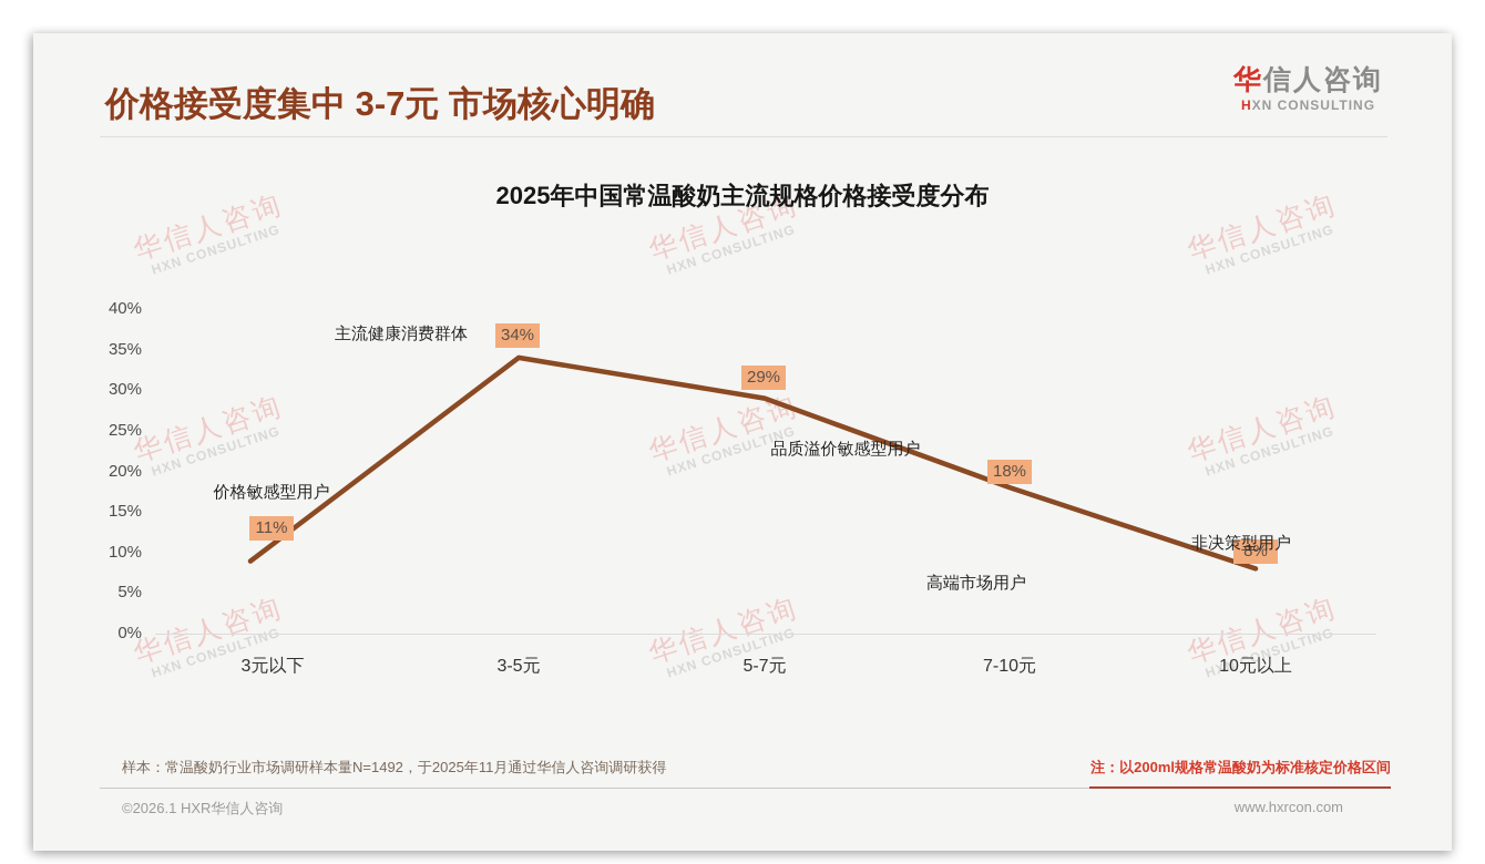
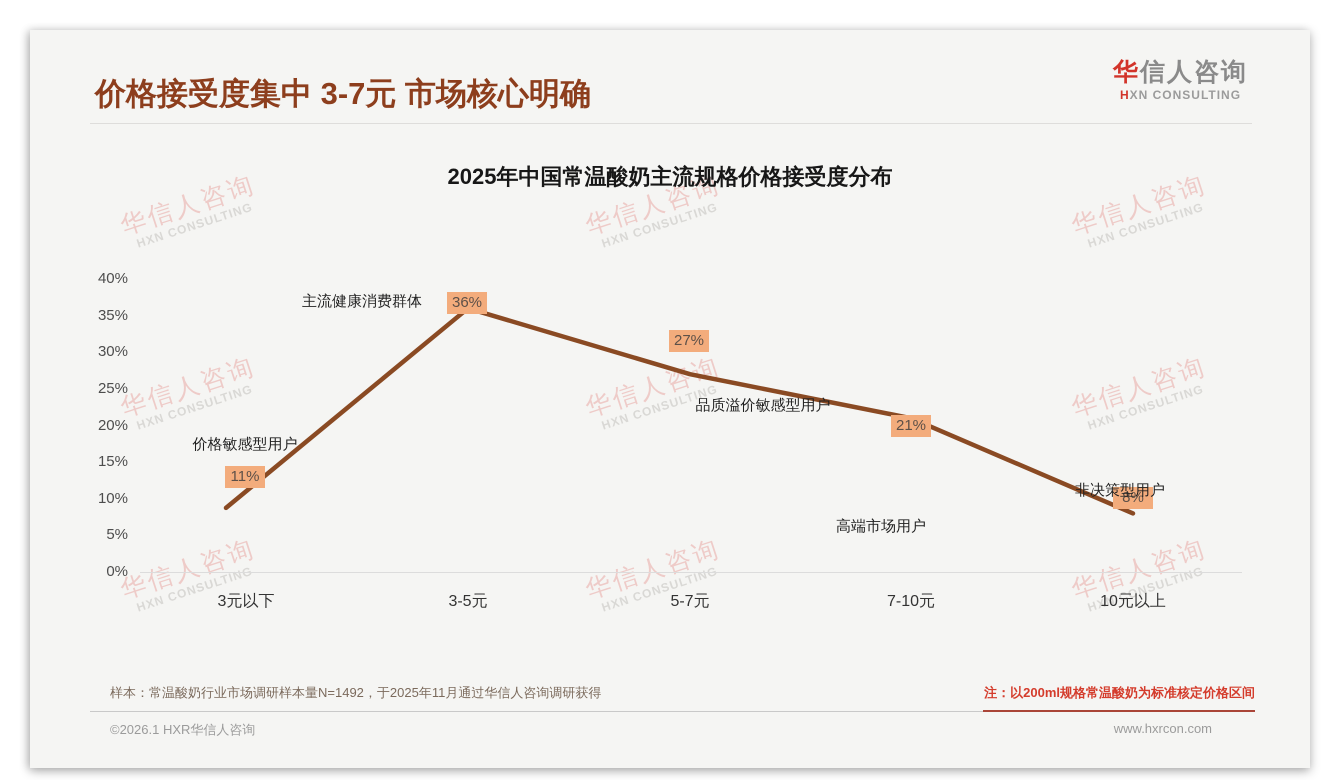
3-5元: 34% -> 36%
5-7元: 29% -> 27%
7-10元: 18% -> 21%
